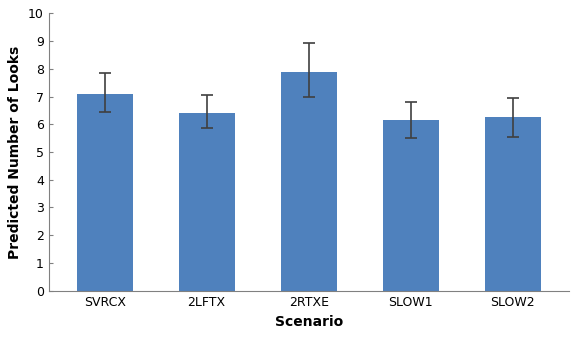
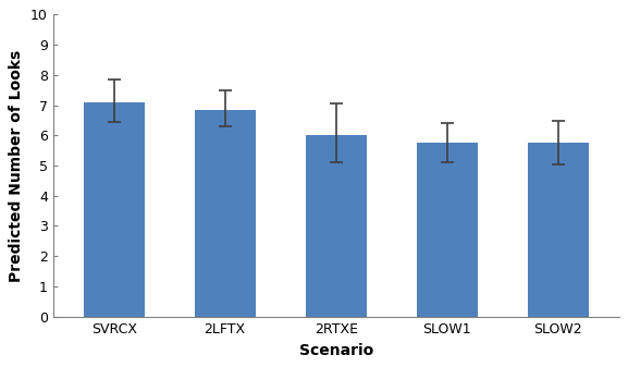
2LFTX: 6.41 -> 6.85
2RTXE: 7.87 -> 6.00
SLOW1: 6.14 -> 5.75
SLOW2: 6.24 -> 5.75
